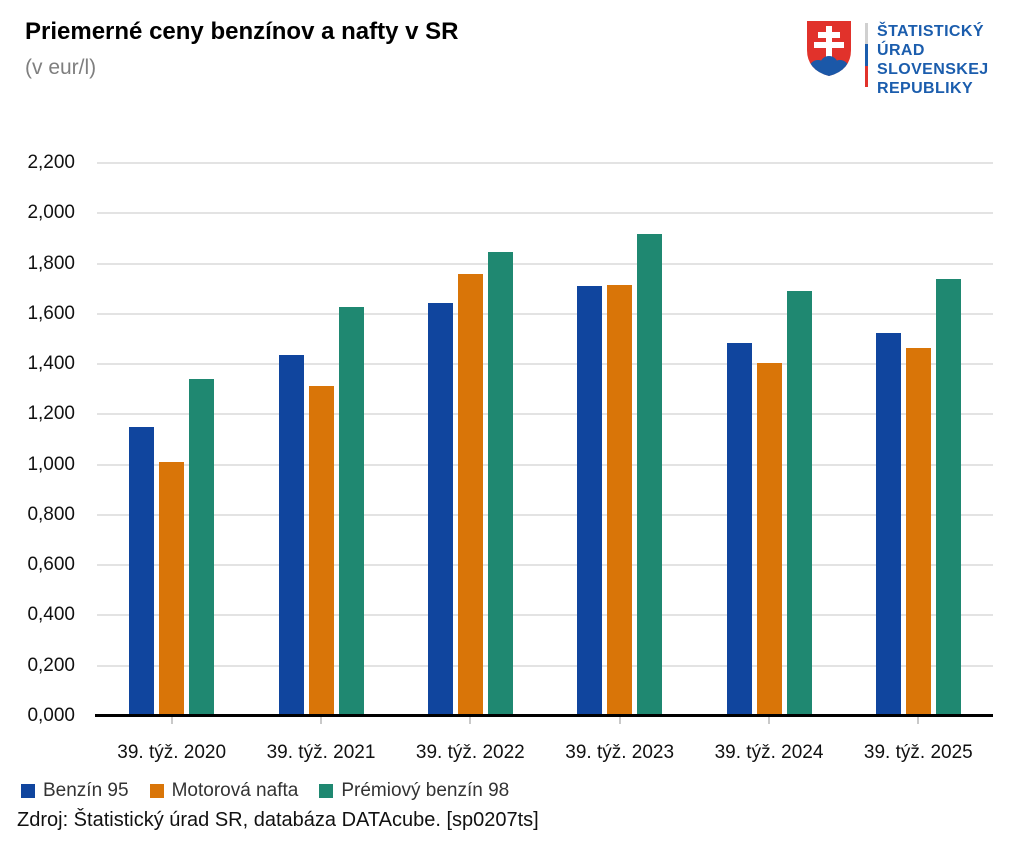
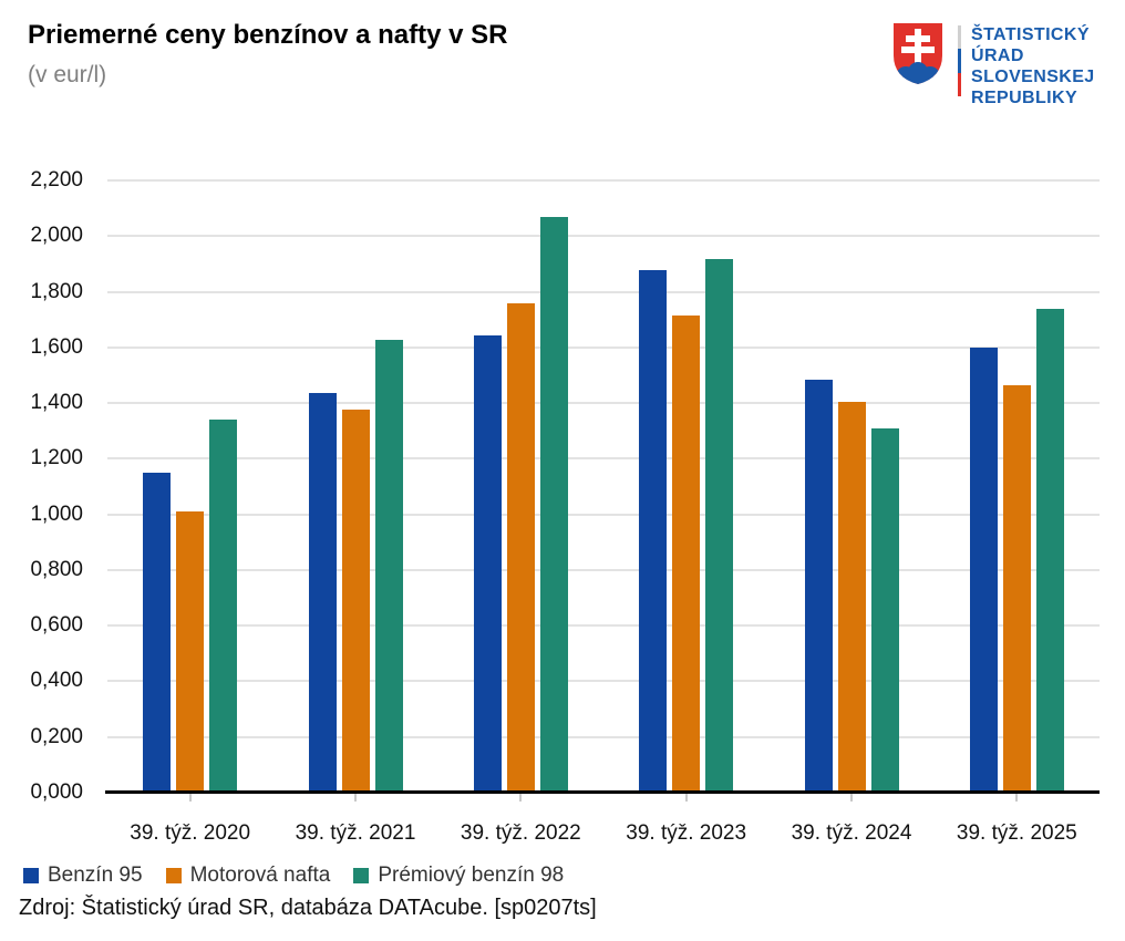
Motorová nafta/39. týž. 2021: 1,30 -> 1,37
Prémiový benzín 98/39. týž. 2022: 1,84 -> 2,06
Benzín 95/39. týž. 2023: 1,70 -> 1,87
Prémiový benzín 98/39. týž. 2024: 1,68 -> 1,30
Benzín 95/39. týž. 2025: 1,52 -> 1,59
